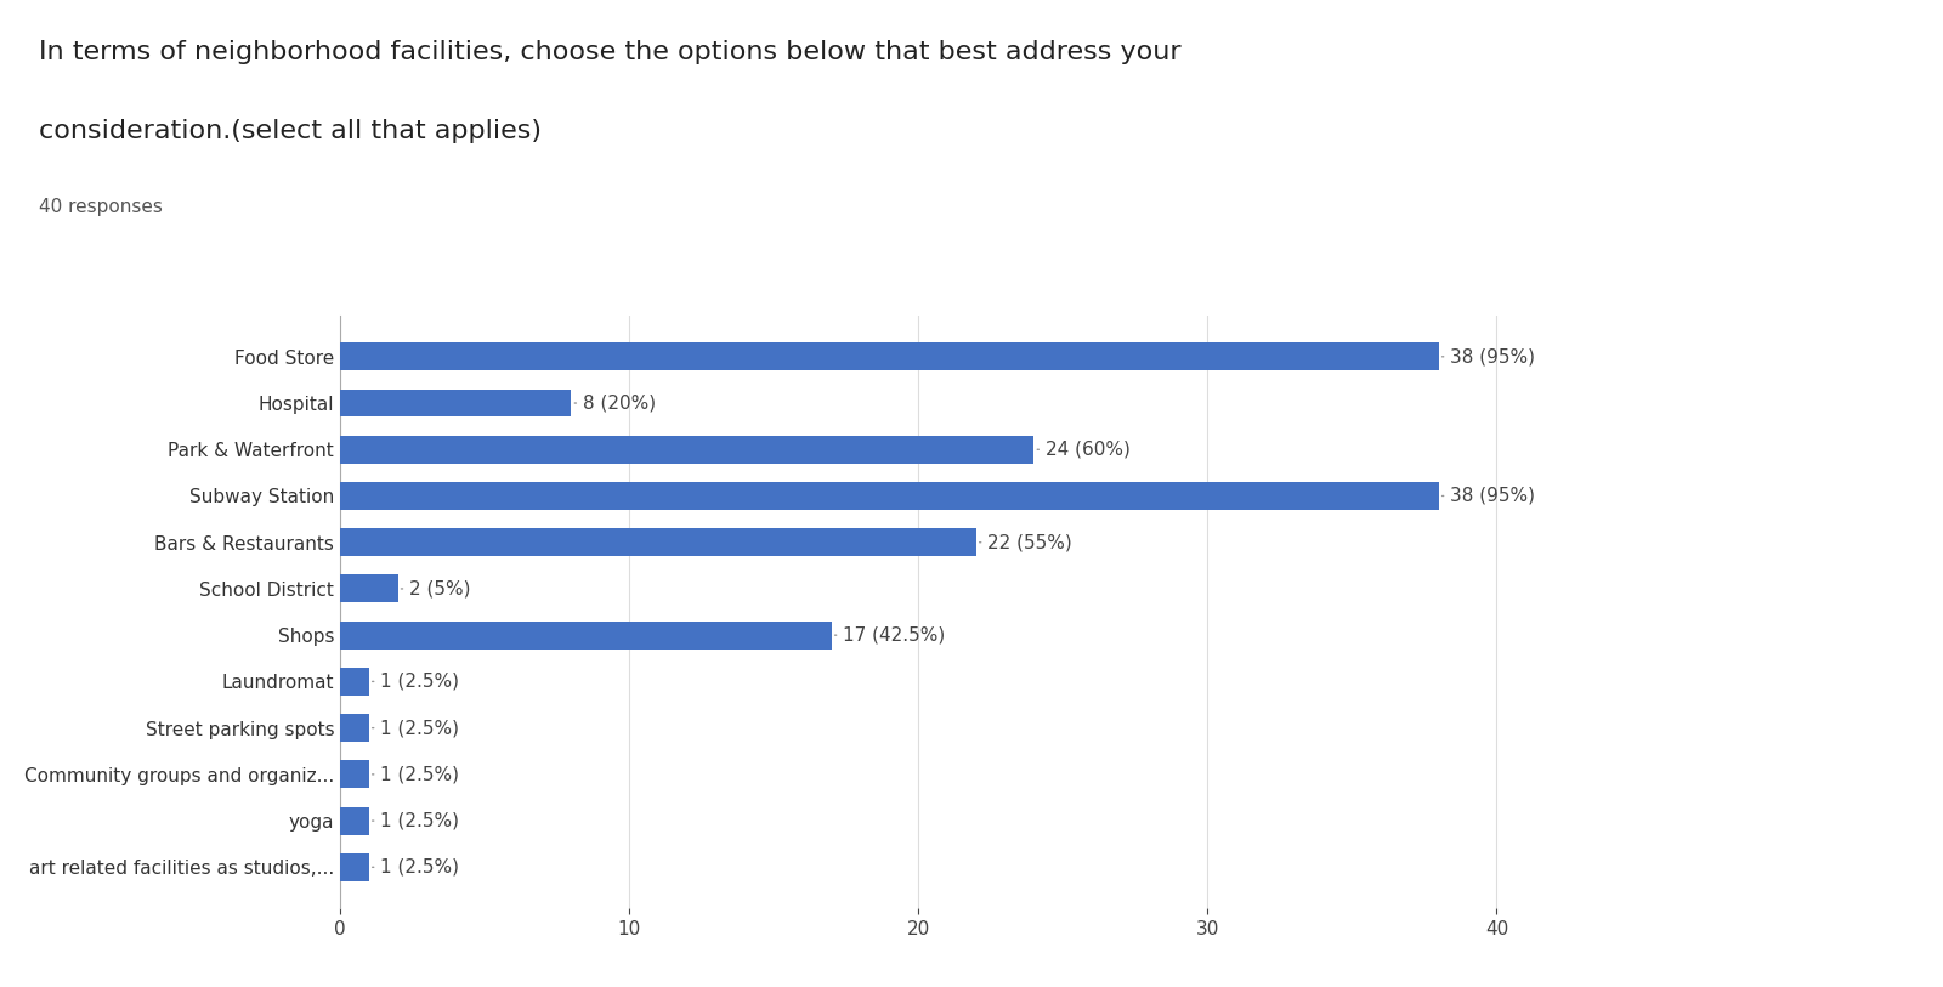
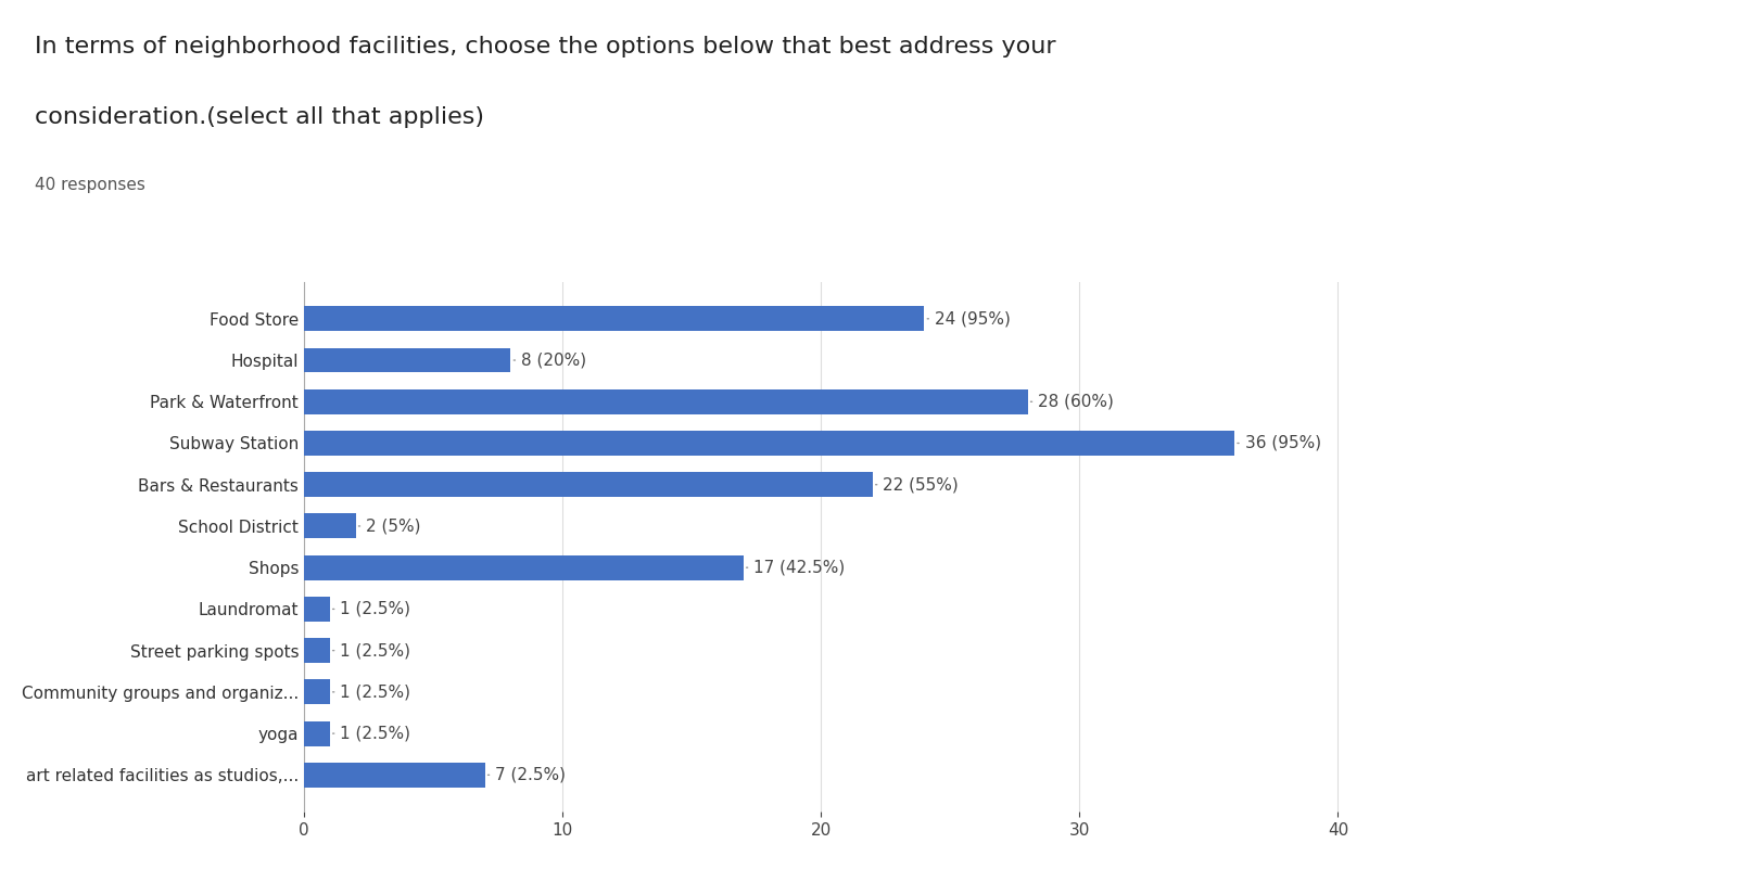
Food Store: 38 -> 24
Park & Waterfront: 24 -> 28
Subway Station: 38 -> 36
art related facilities as studios,...: 1 -> 7
